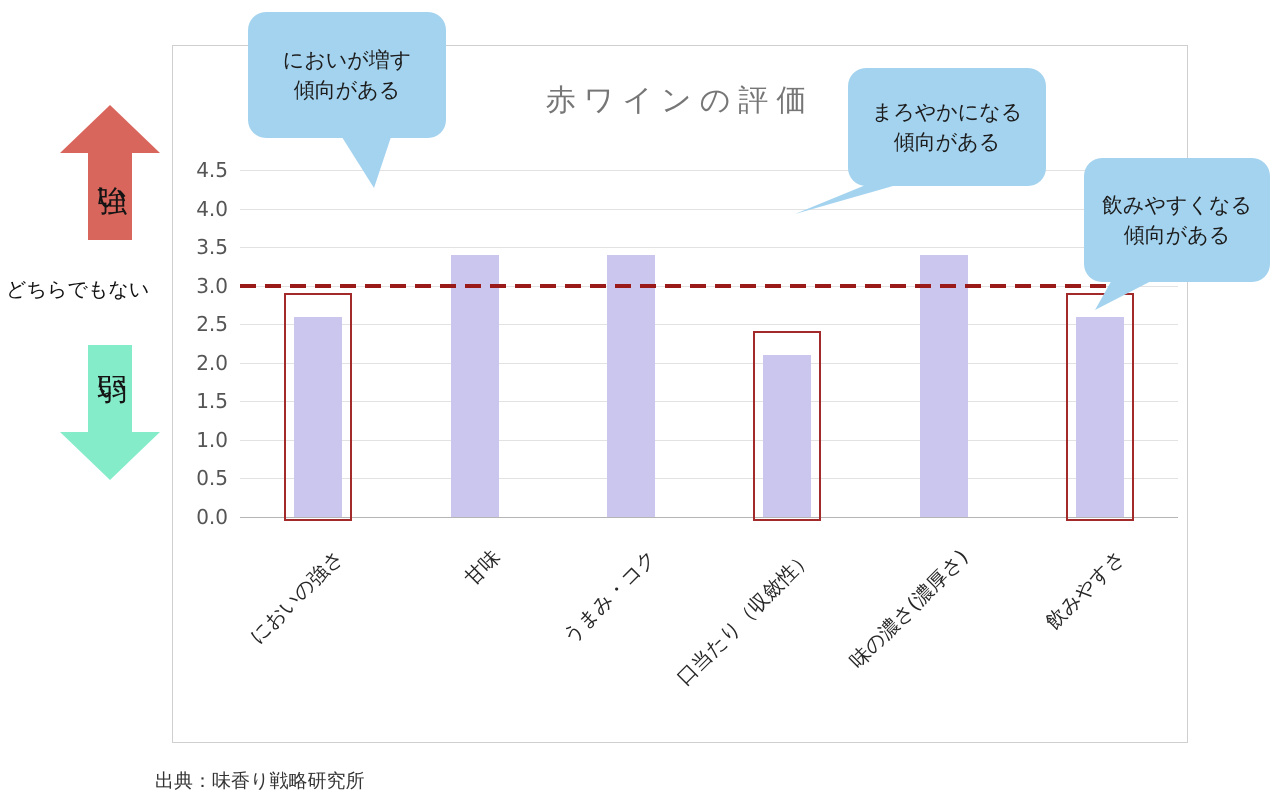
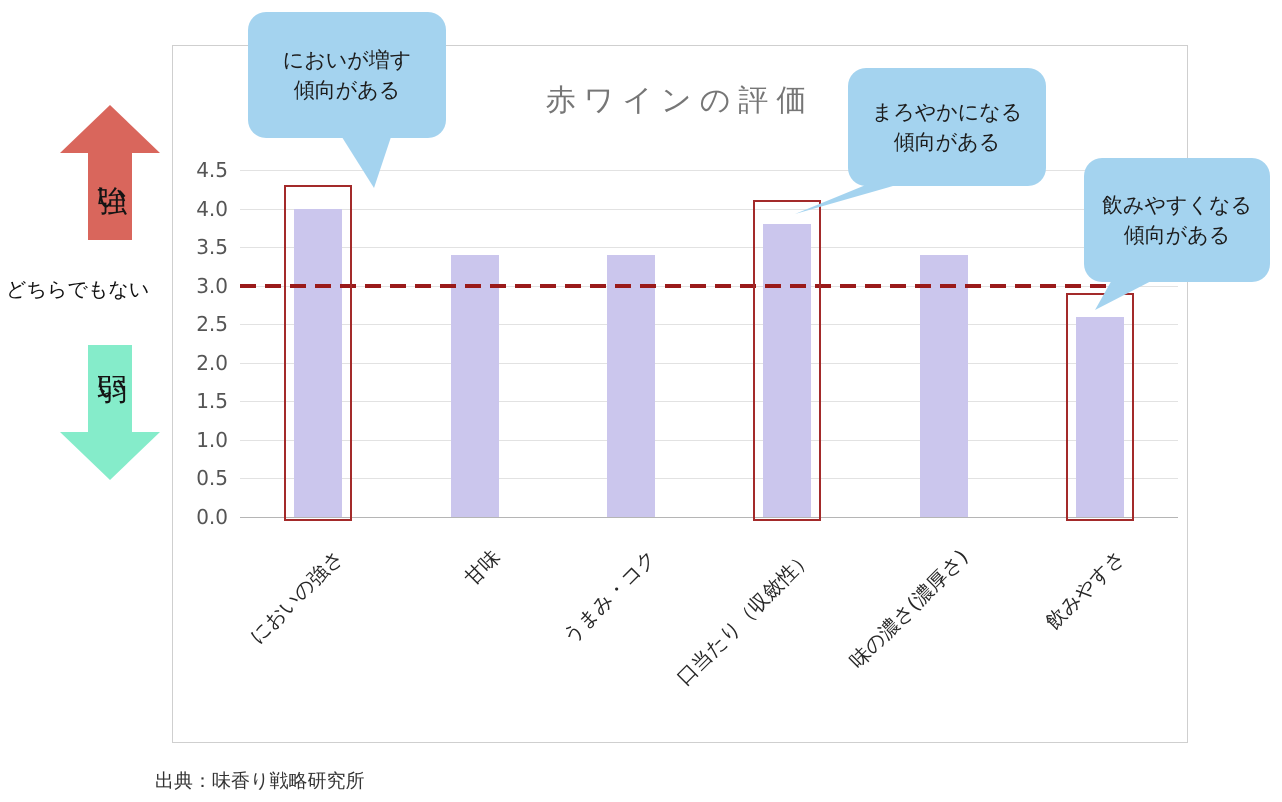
においの強さ: 2.6 -> 4.0
口当たり（収斂性）: 2.1 -> 3.8
